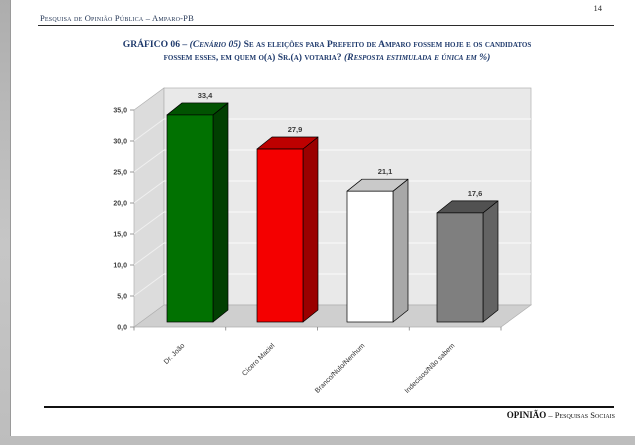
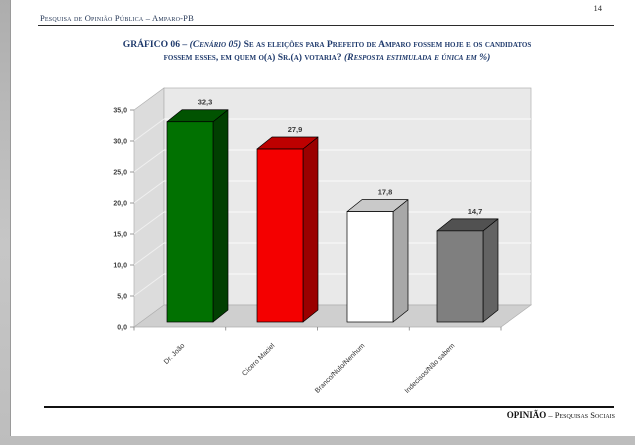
Dr. João: 33,4 -> 32,3
Branco/Nulo/Nenhum: 21,1 -> 17,8
Indecisos/Não sabem: 17,6 -> 14,7
